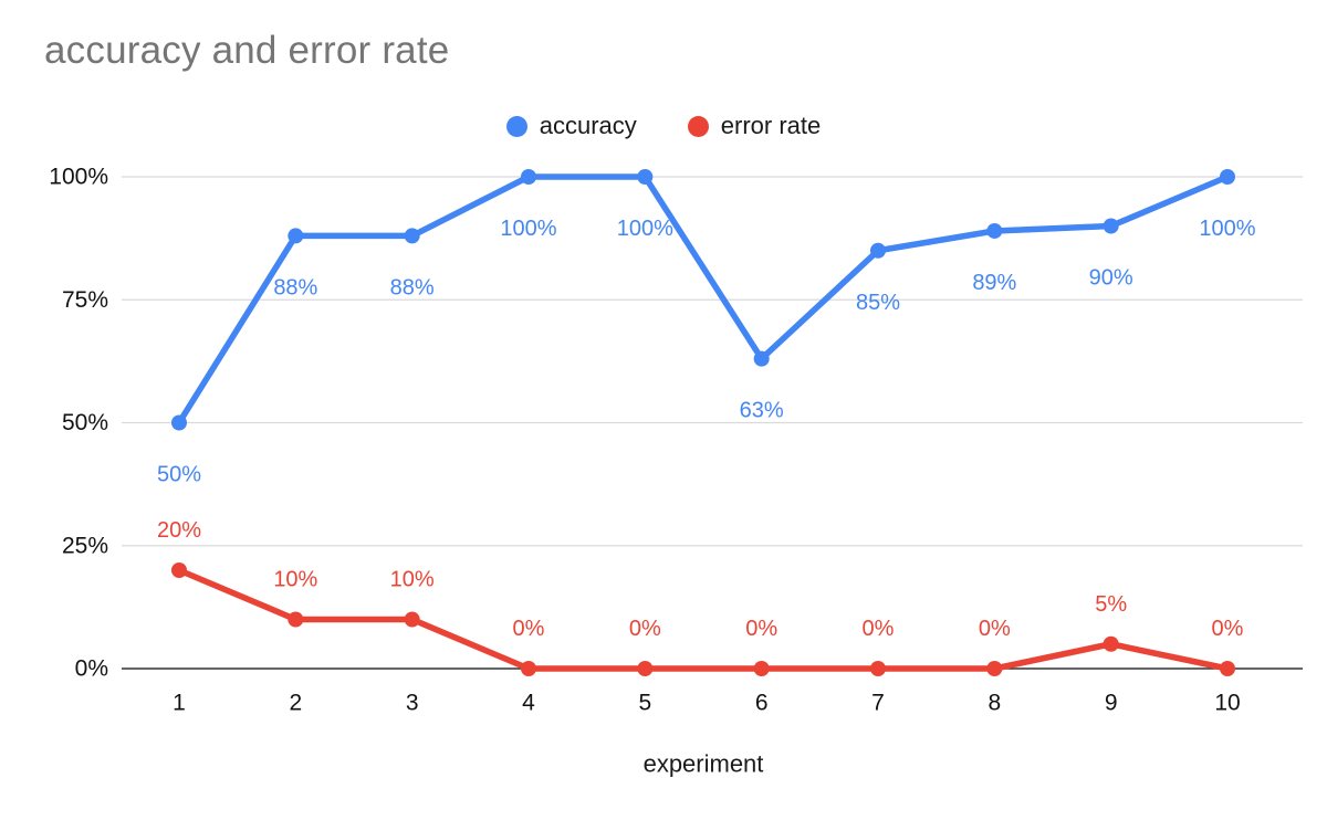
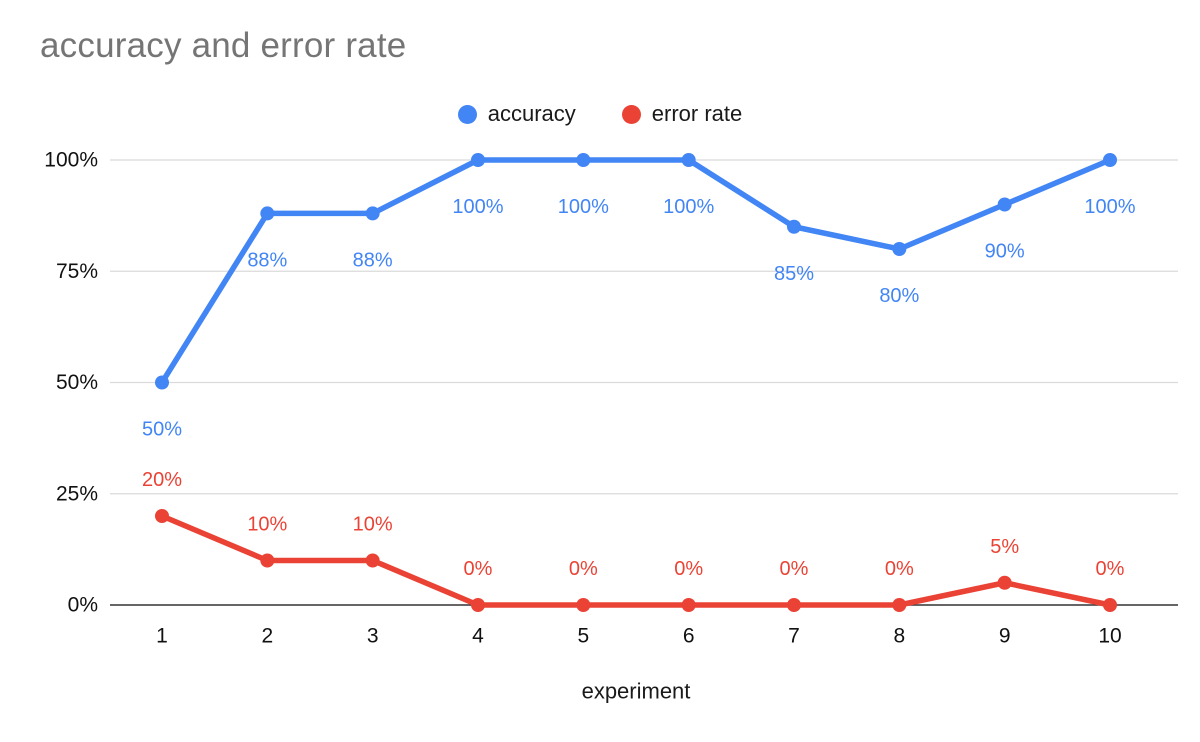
accuracy/6: 63% -> 100%
accuracy/8: 89% -> 80%
